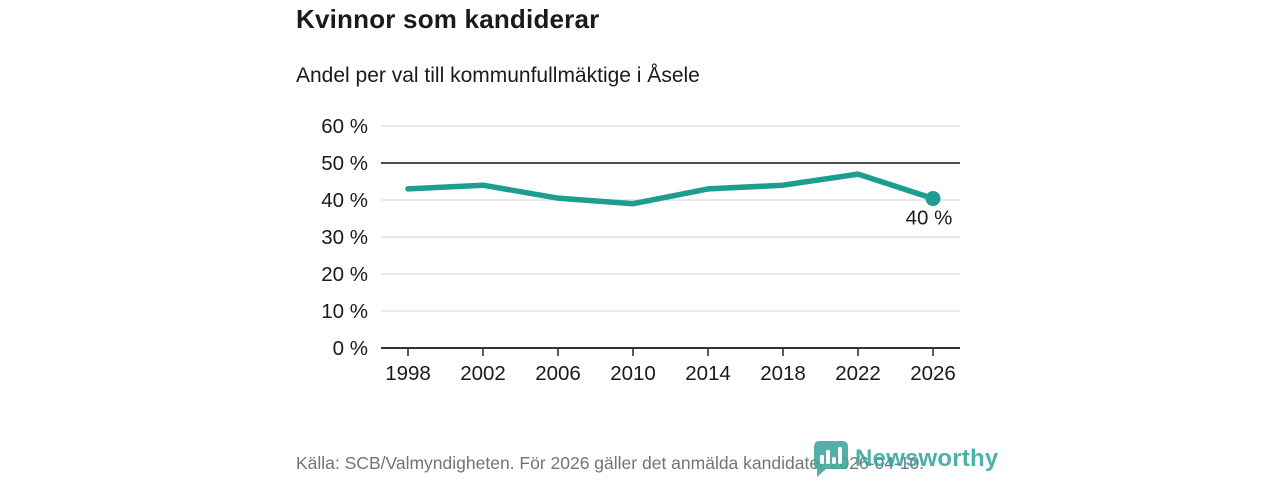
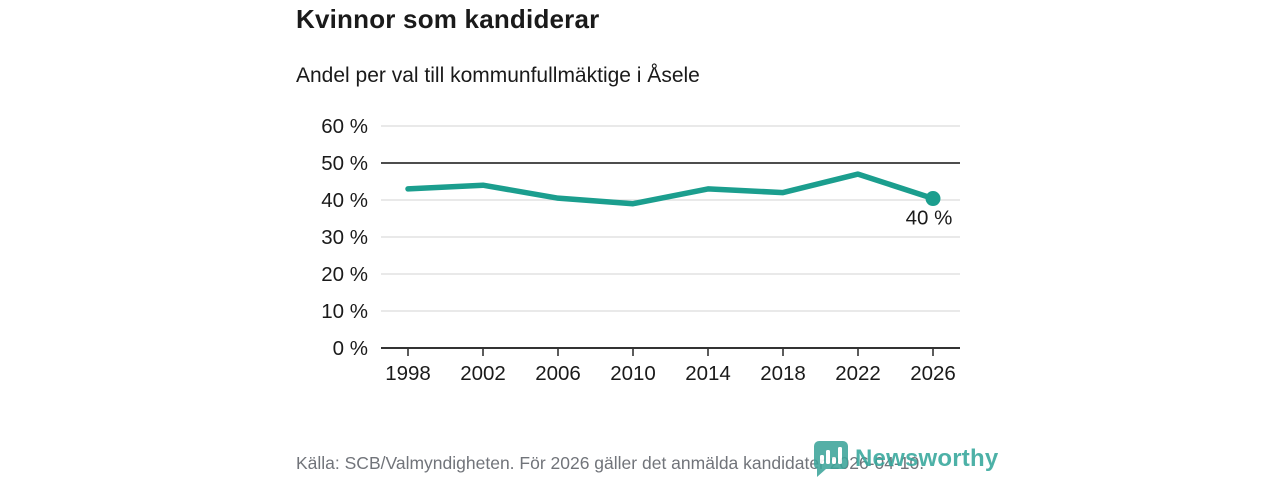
2018: 44% -> 42%
